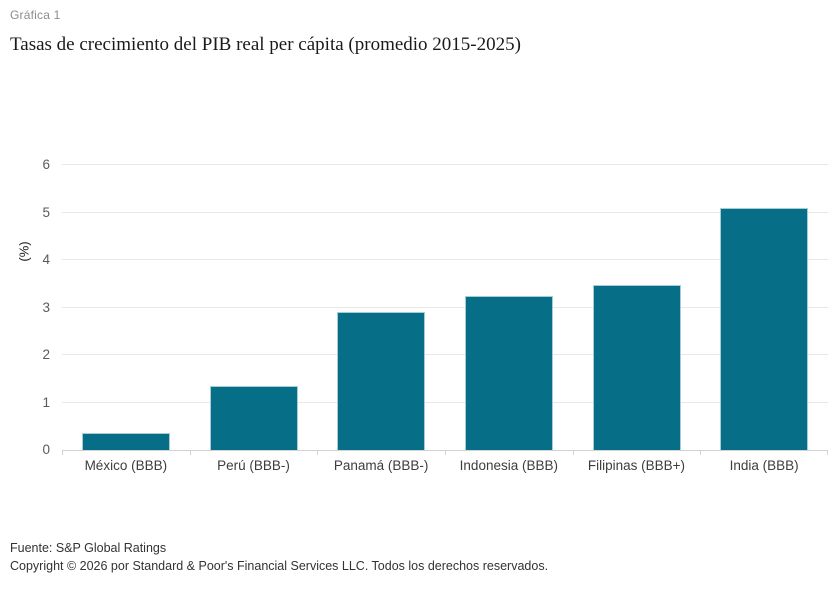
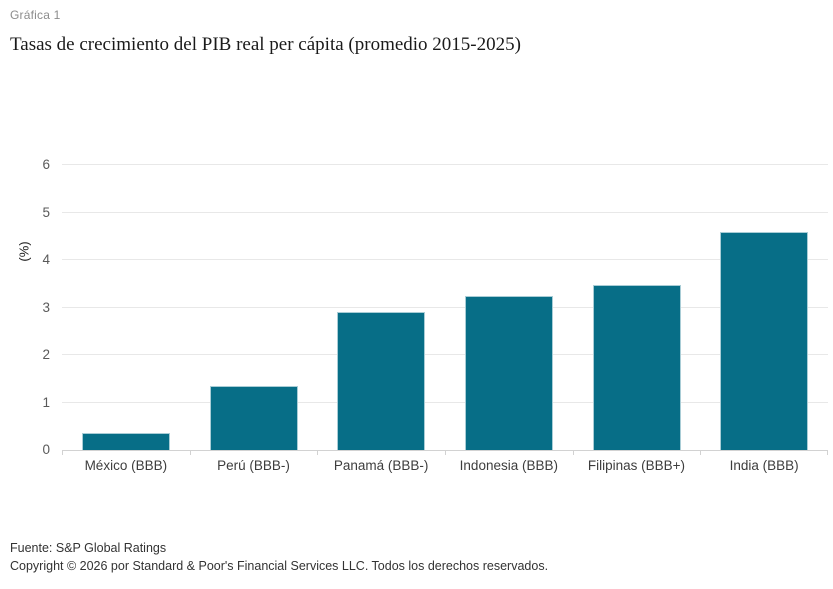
India (BBB): 5.1 -> 4.6
